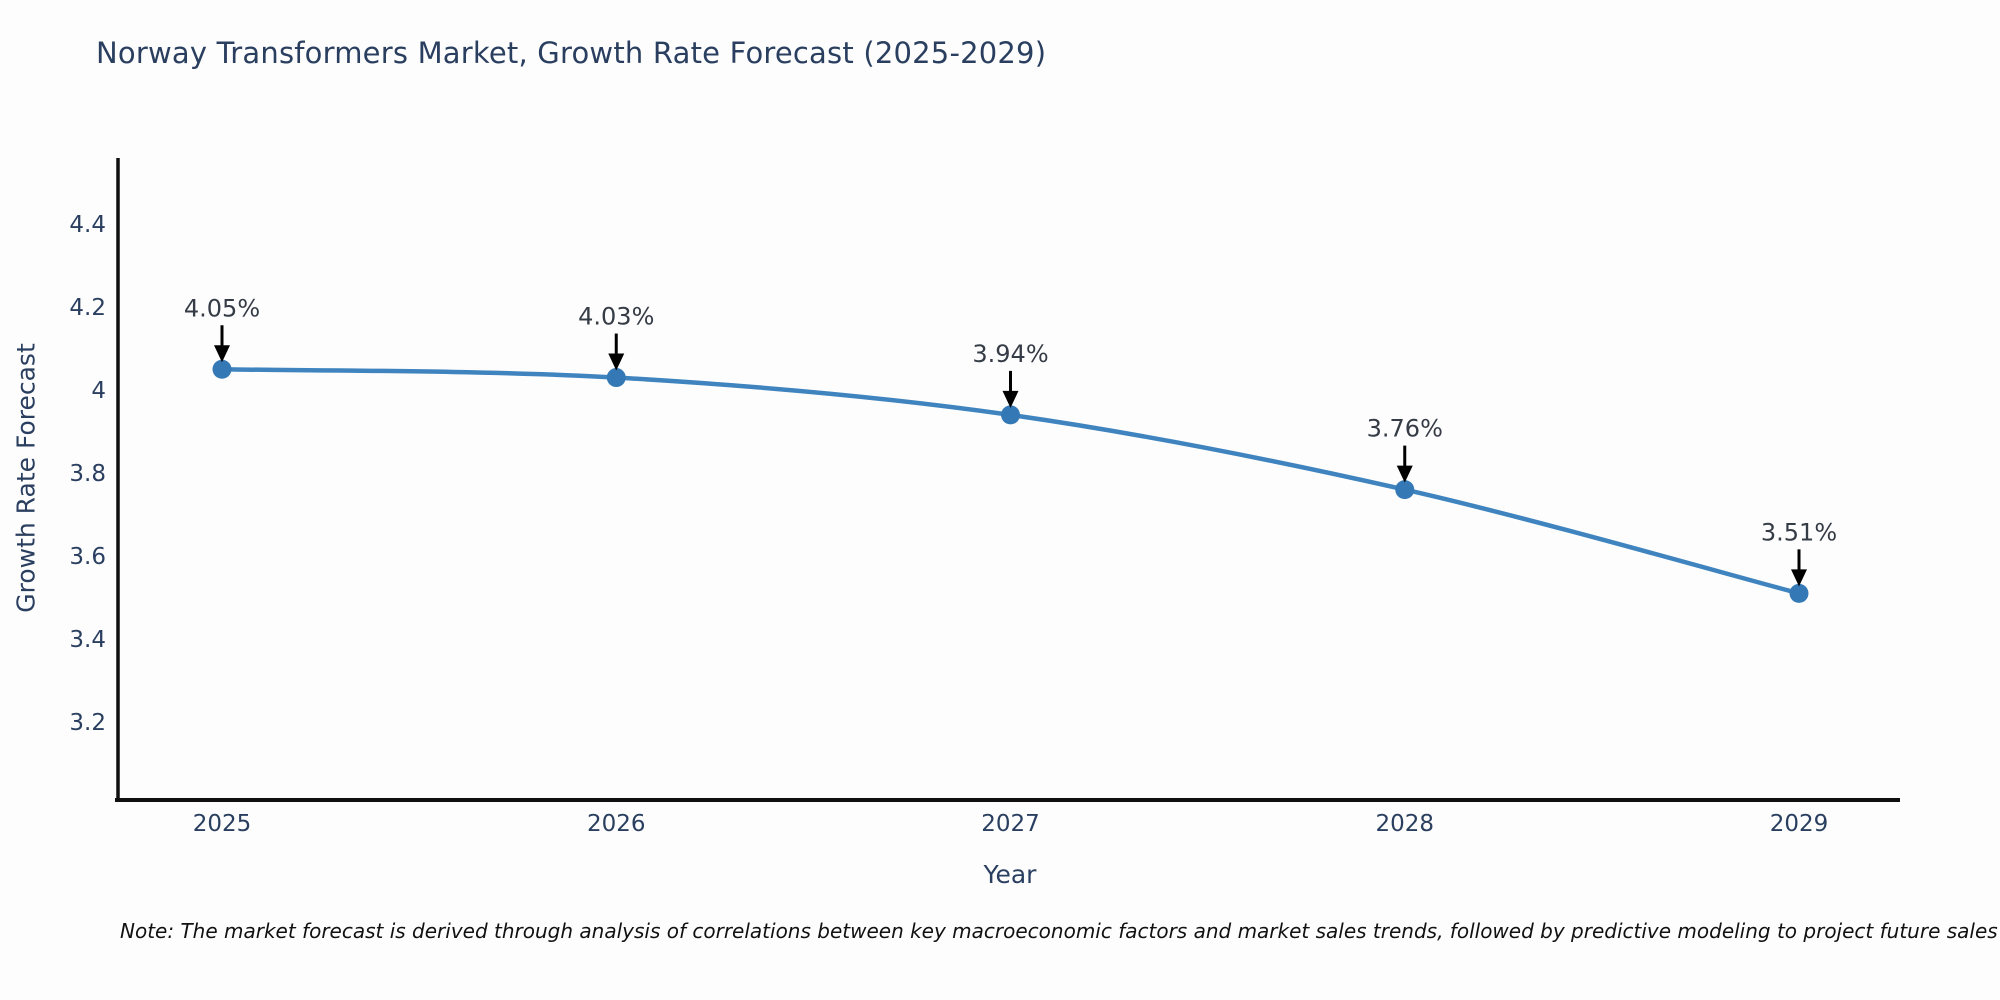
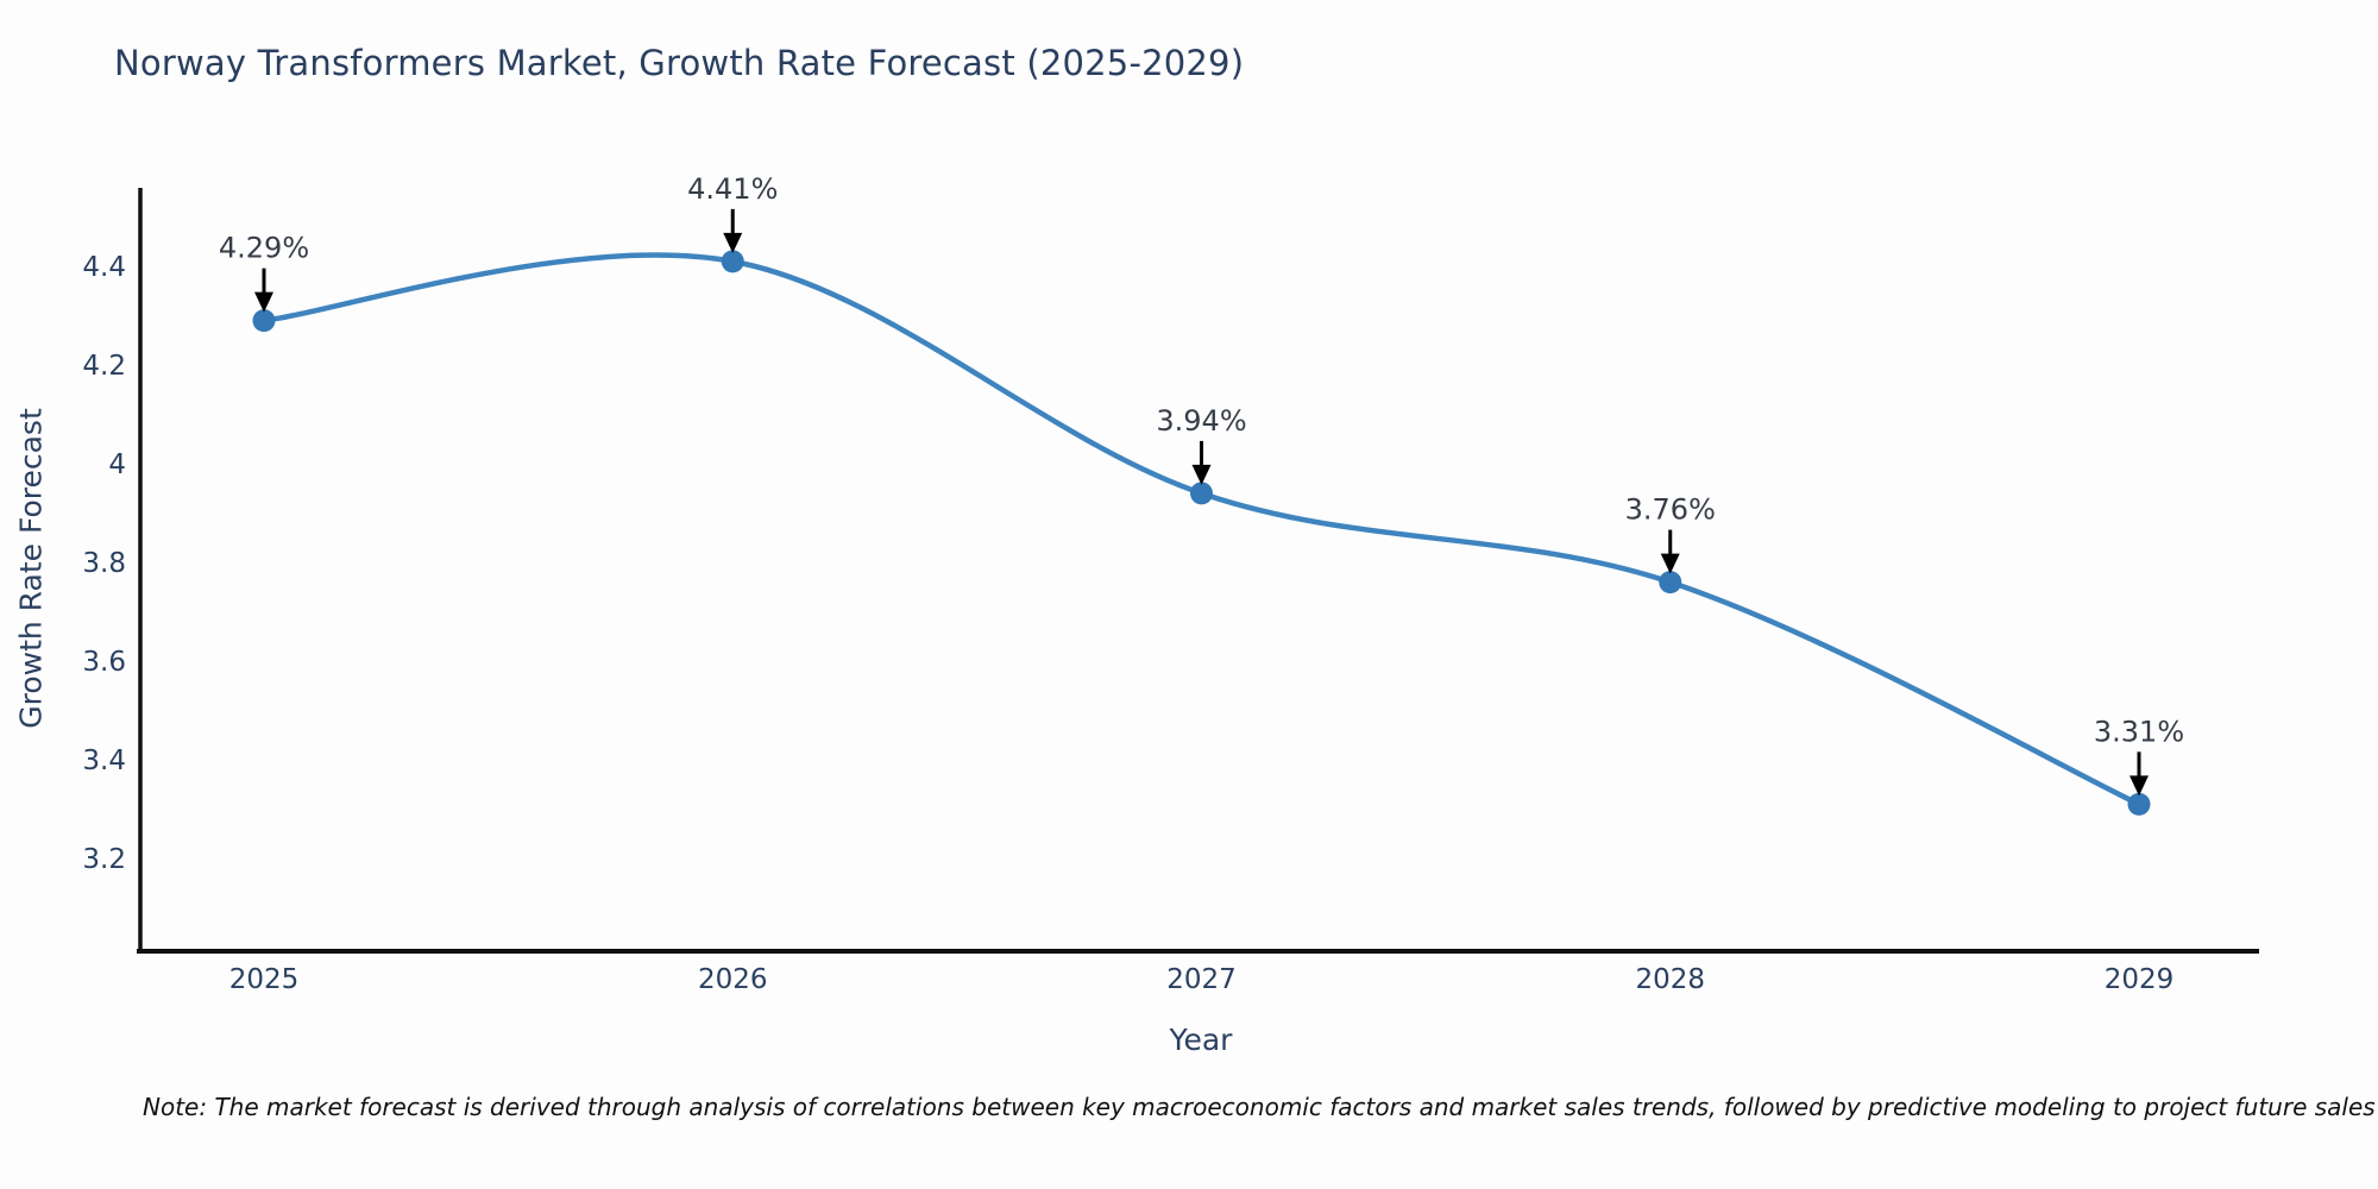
2025: 4.05% -> 4.29%
2026: 4.03% -> 4.41%
2029: 3.51% -> 3.31%
